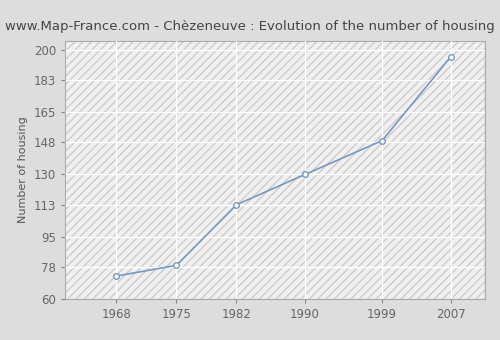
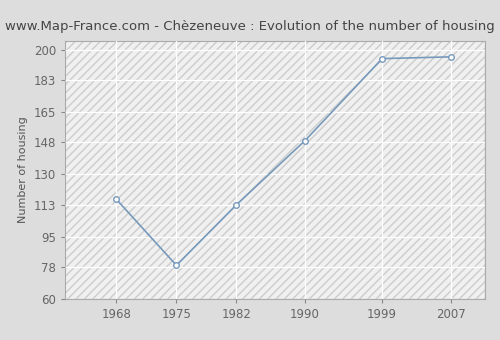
1968: 73 -> 116
1990: 130 -> 149
1999: 149 -> 195
